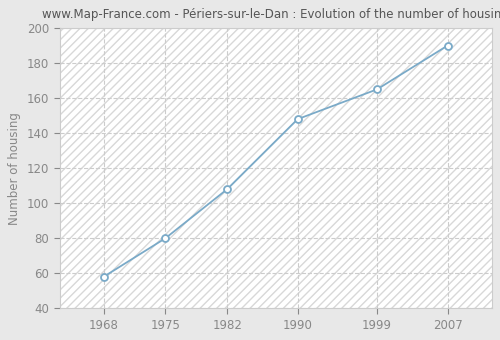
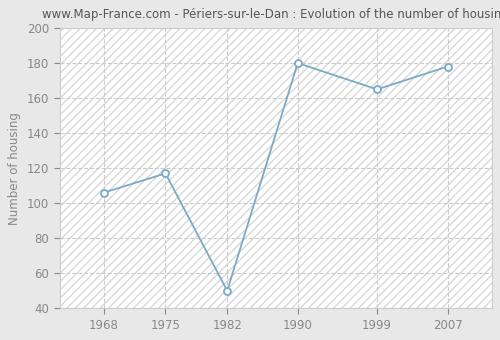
1968: 58 -> 106
1975: 80 -> 117
1982: 108 -> 50
1990: 148 -> 180
2007: 190 -> 178
